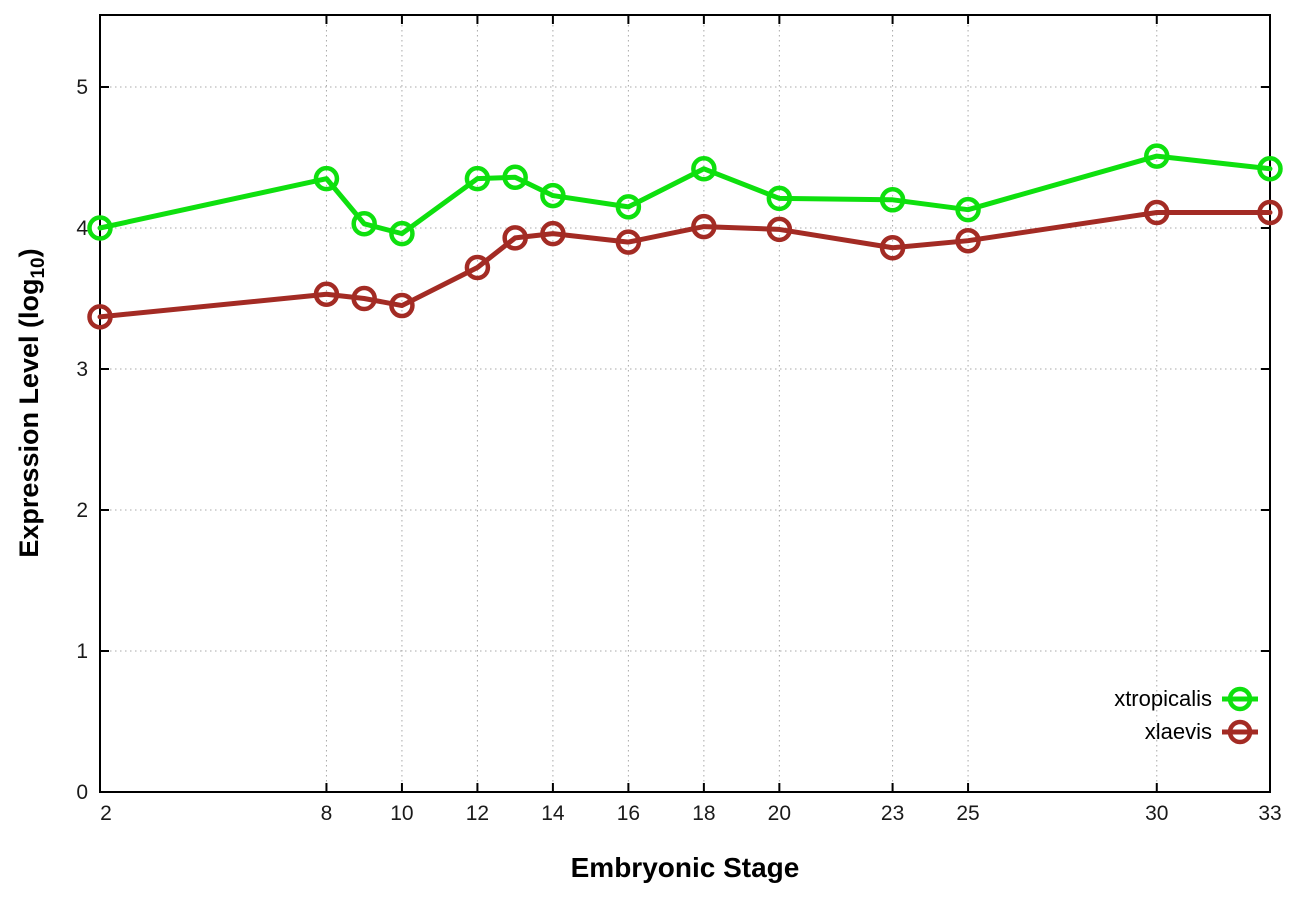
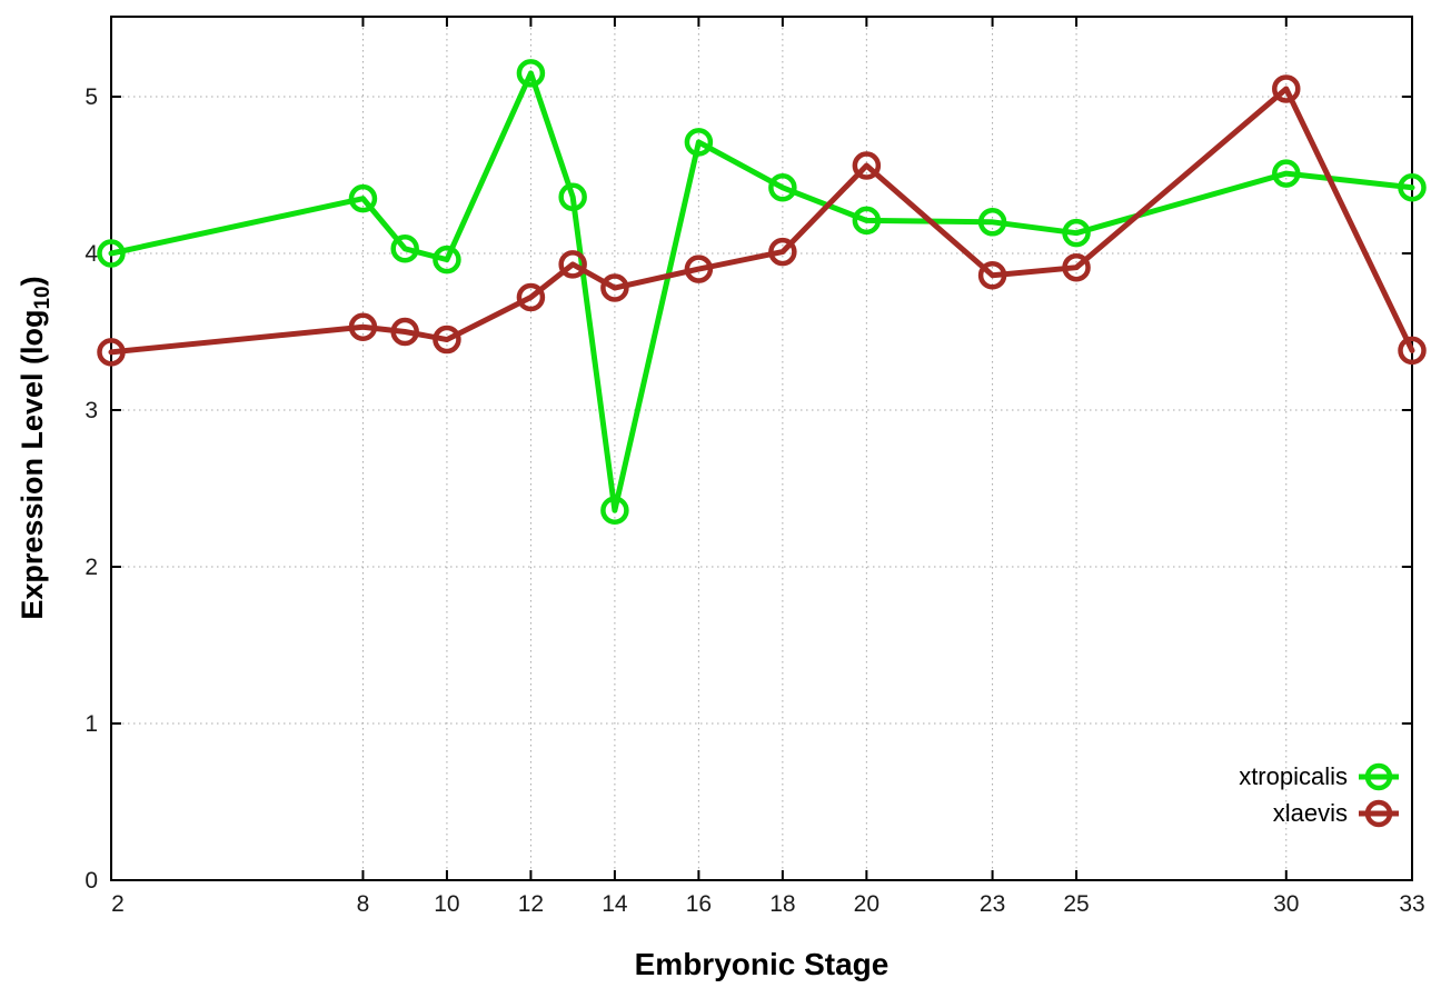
xtropicalis/12: 4.35 -> 5.15
xtropicalis/14: 4.23 -> 2.36
xlaevis/14: 3.96 -> 3.78
xtropicalis/16: 4.15 -> 4.71
xlaevis/20: 3.99 -> 4.56
xlaevis/30: 4.11 -> 5.05
xlaevis/33: 4.11 -> 3.38
